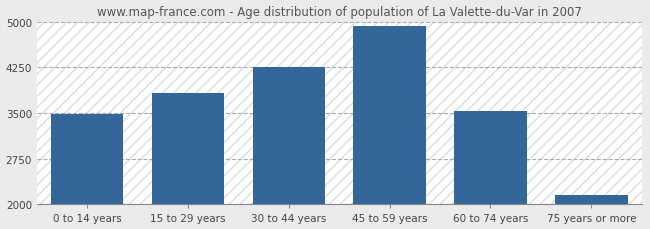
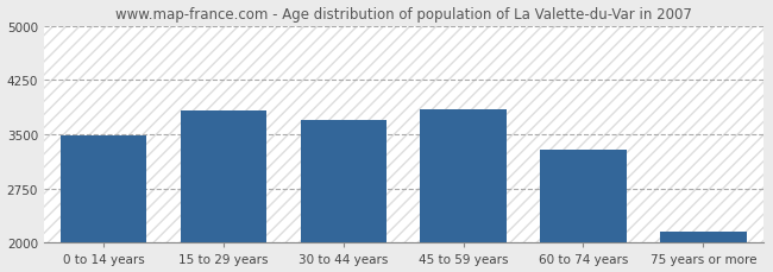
30 to 44 years: 4260 -> 3700
45 to 59 years: 4930 -> 3840
60 to 74 years: 3530 -> 3280
